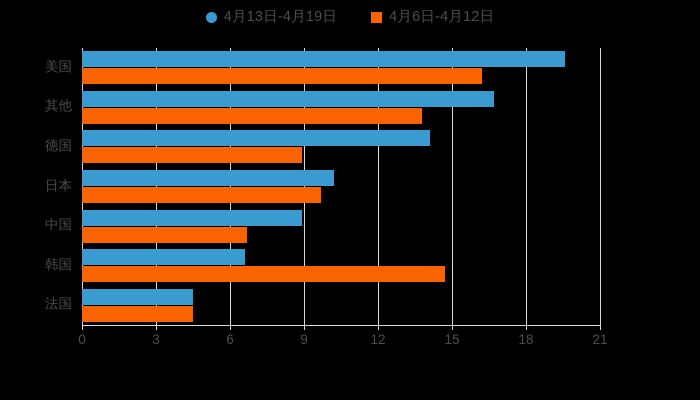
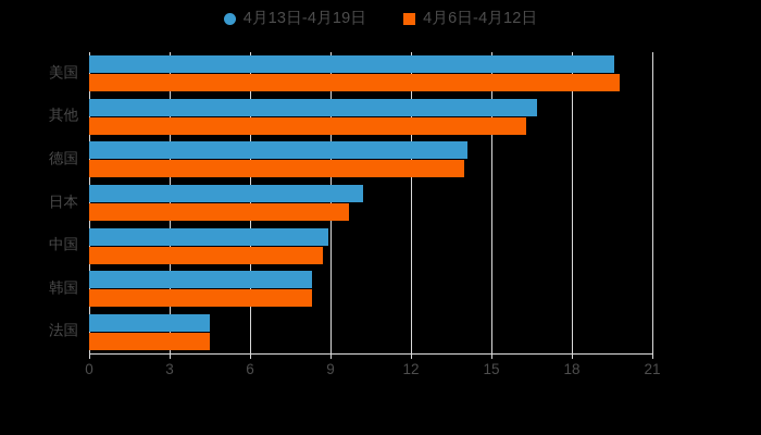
4月6日-4月12日/美国: 16.2 -> 19.8
4月6日-4月12日/其他: 13.8 -> 16.3
4月6日-4月12日/德国: 8.9 -> 14.0
4月6日-4月12日/中国: 6.7 -> 8.7
4月13日-4月19日/韩国: 6.6 -> 8.3
4月6日-4月12日/韩国: 14.7 -> 8.3
